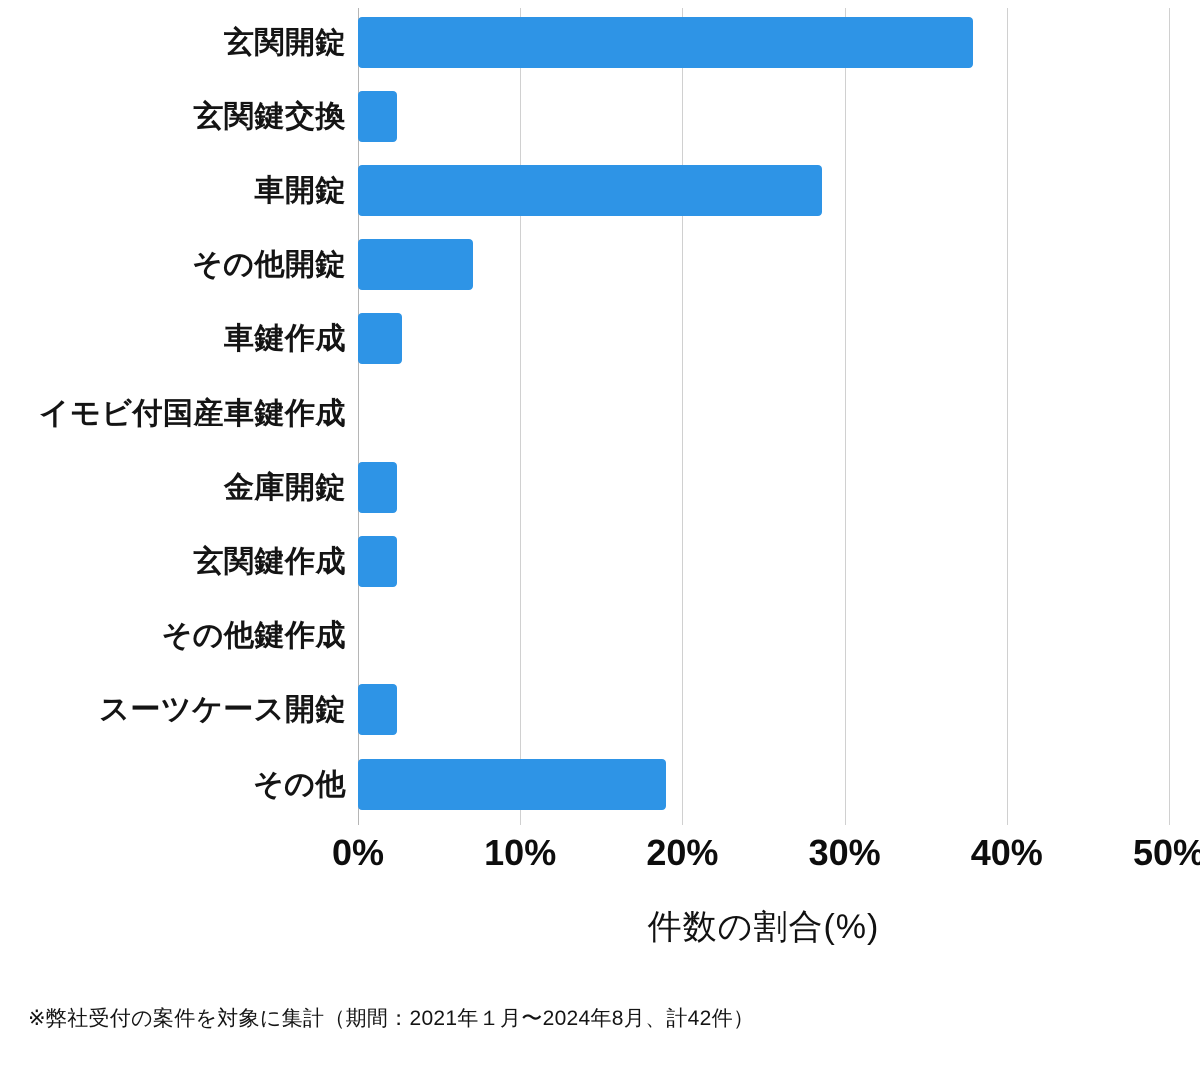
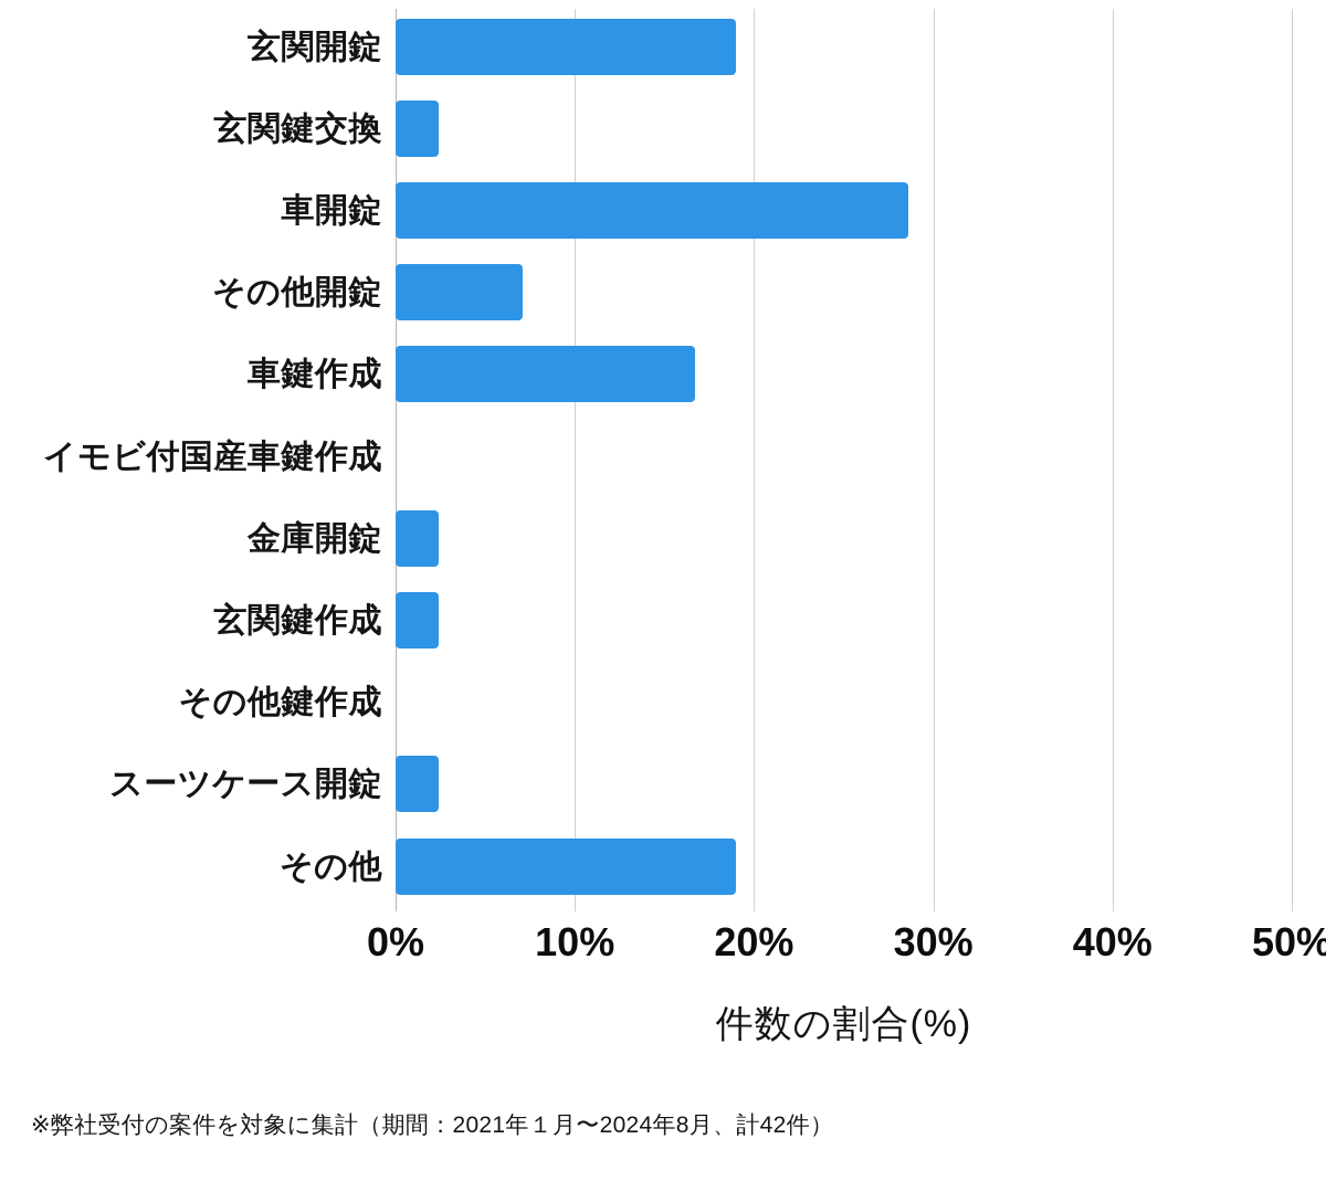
玄関開錠: 37.9% -> 19.0%
車鍵作成: 2.7% -> 16.7%
